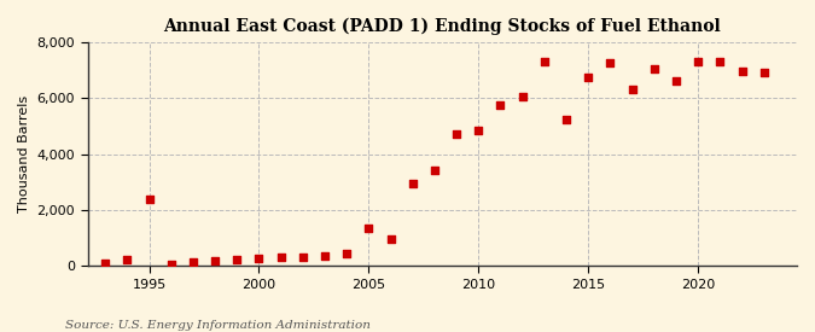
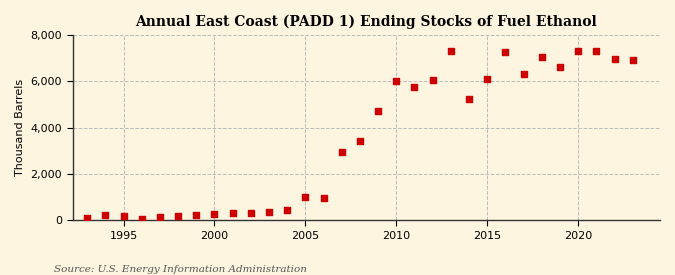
1995: 2,400 -> 180
2005: 1,350 -> 1,000
2010: 4,850 -> 6,000
2015: 6,750 -> 6,100
